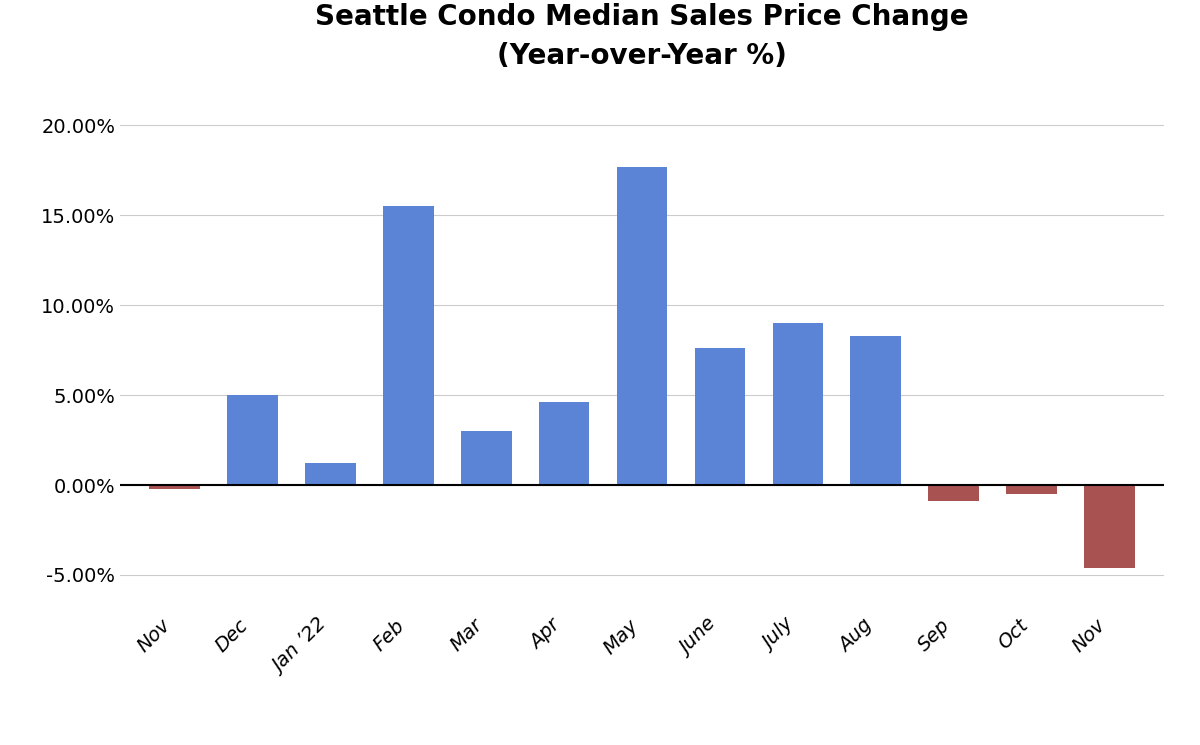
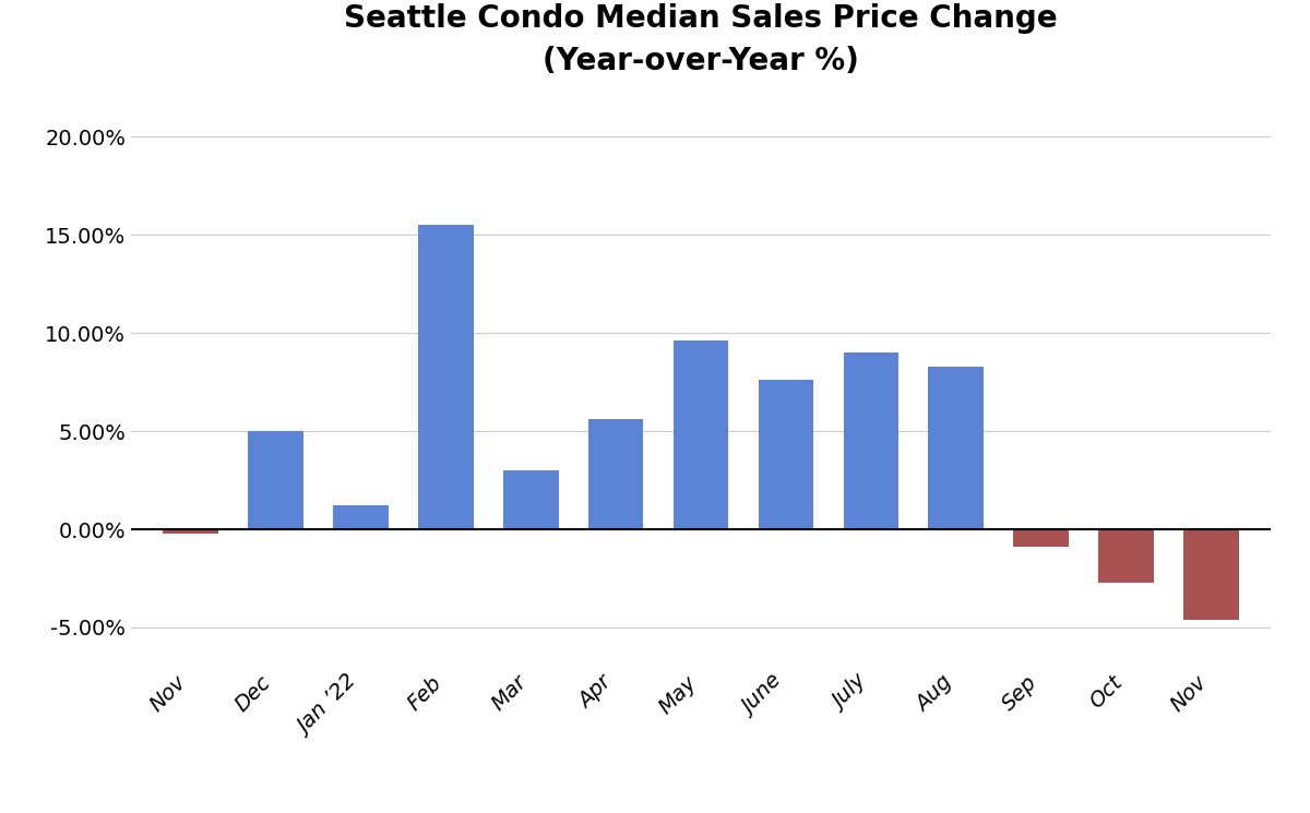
Apr: 4.6% -> 5.6%
May: 17.7% -> 9.6%
Oct: -0.5% -> -2.7%
